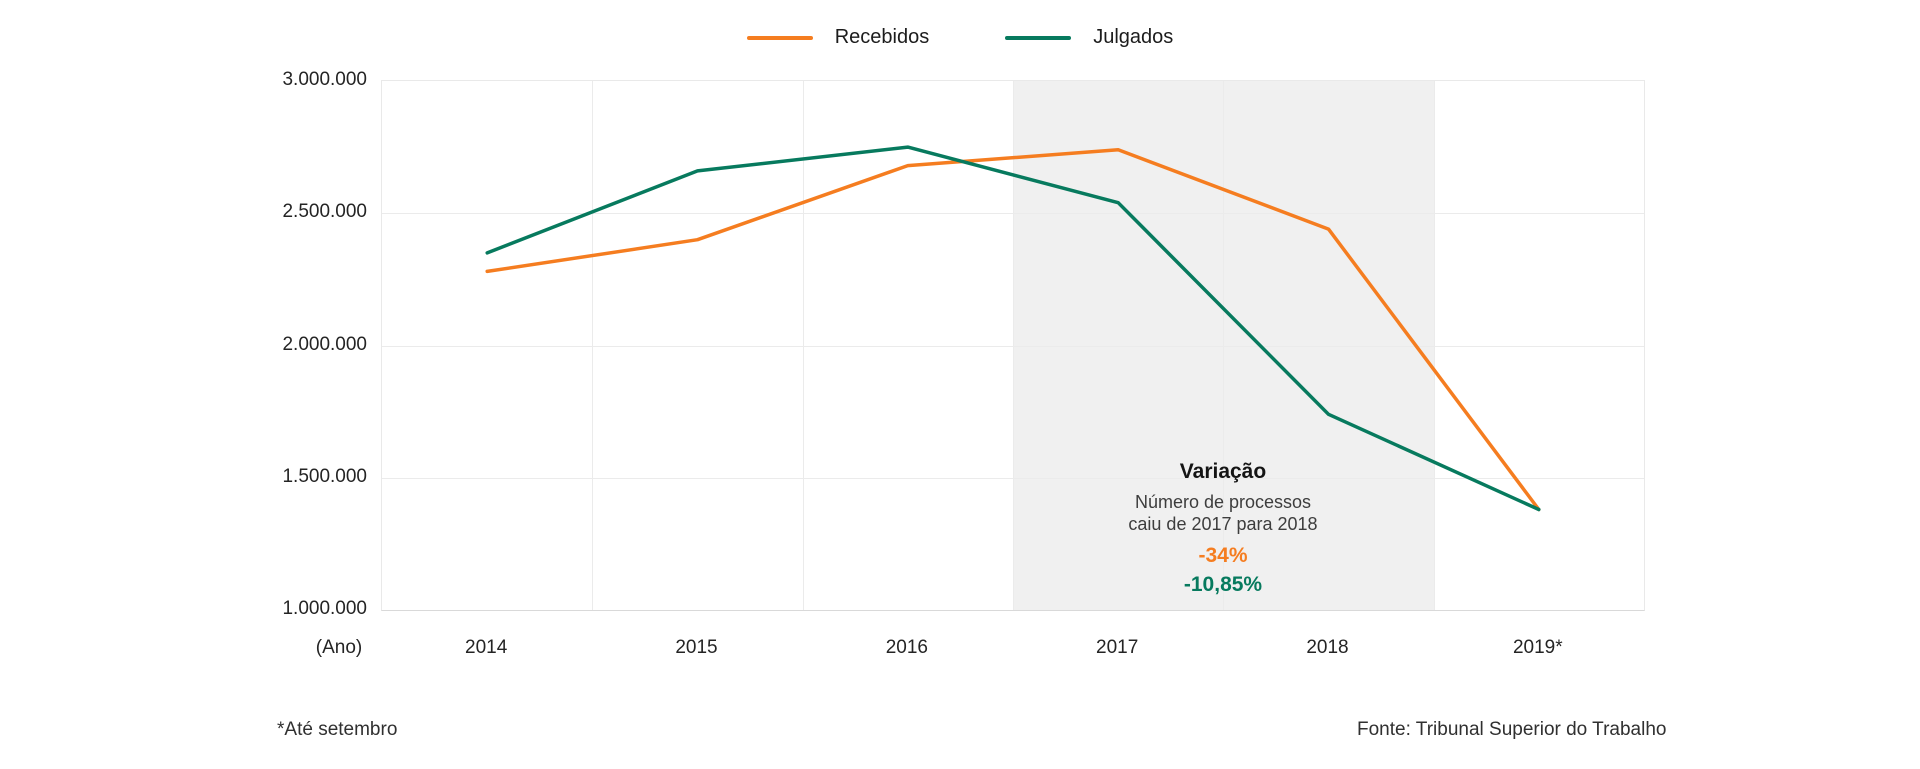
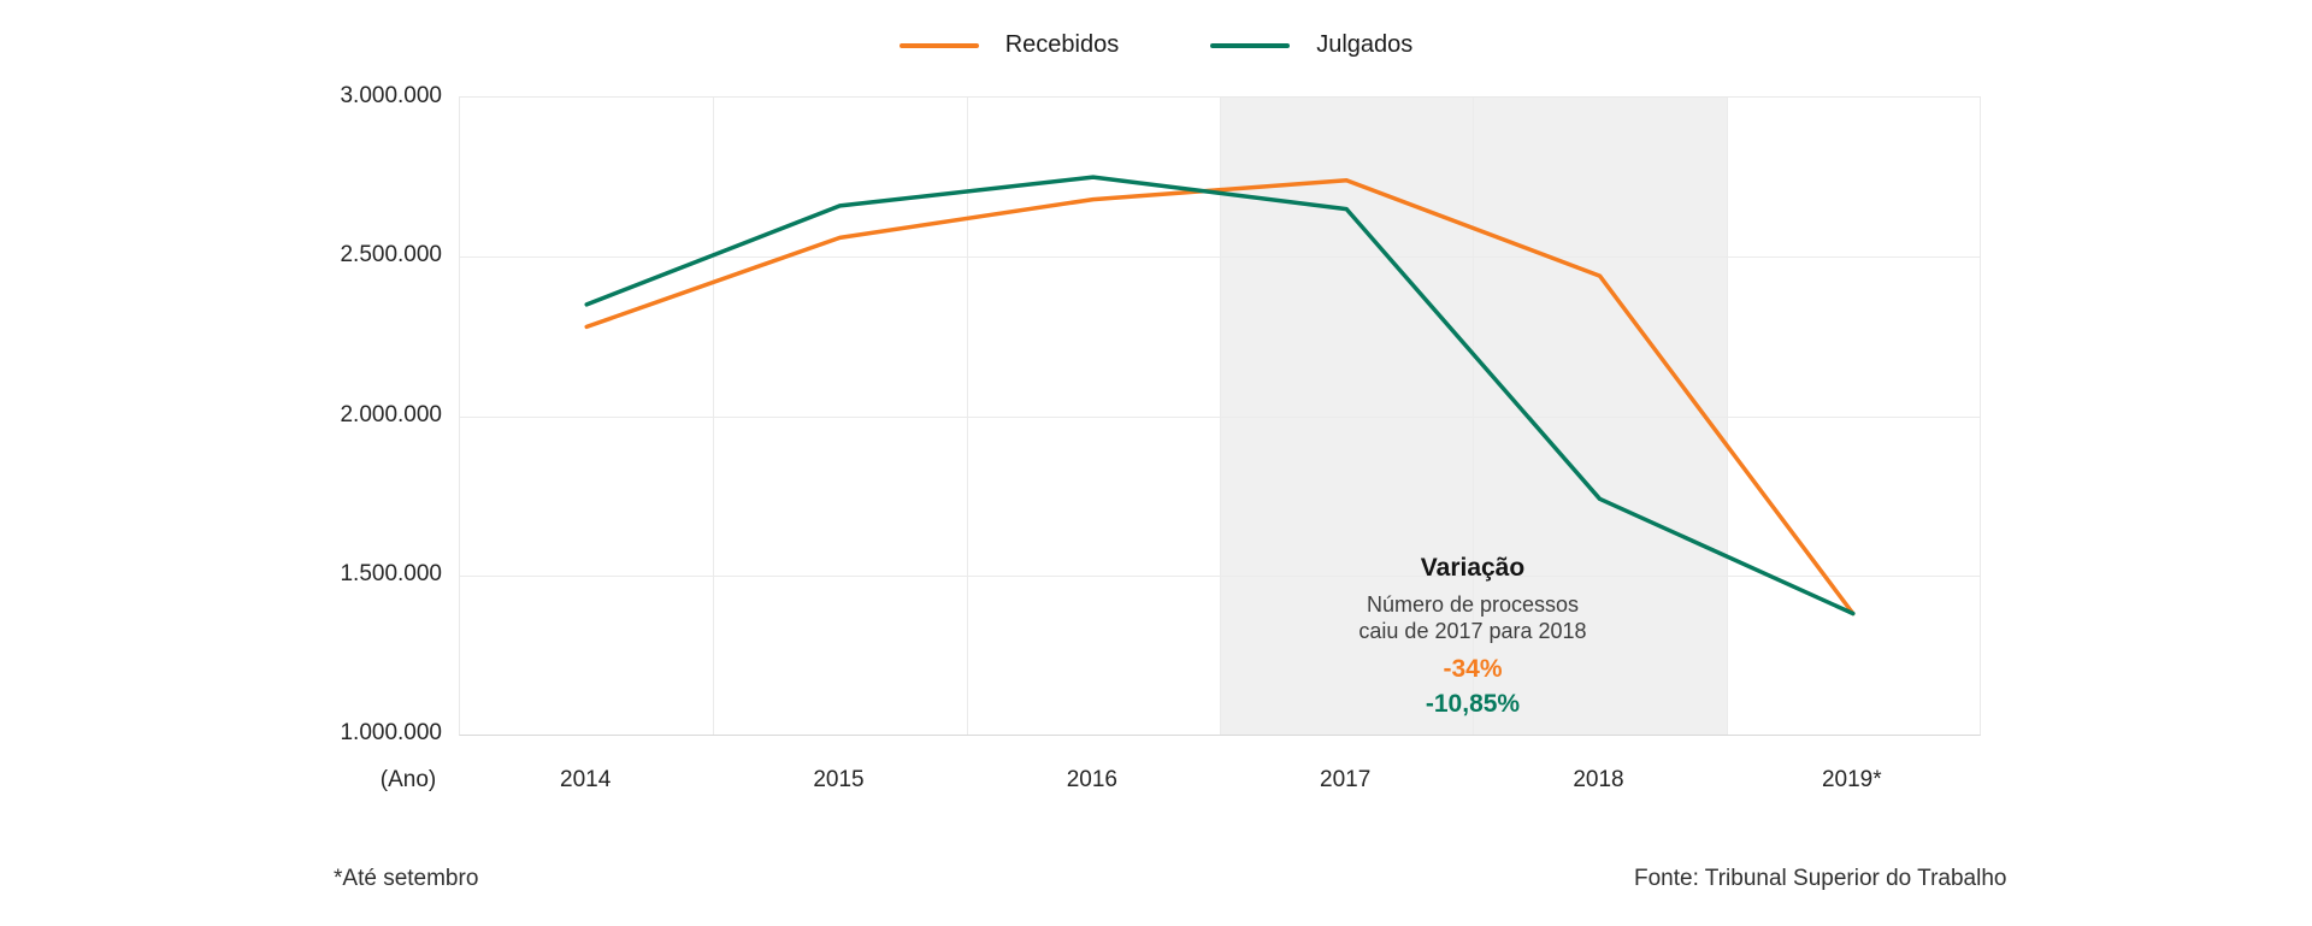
Recebidos/2015: 2400000 -> 2560000
Julgados/2017: 2540000 -> 2650000
